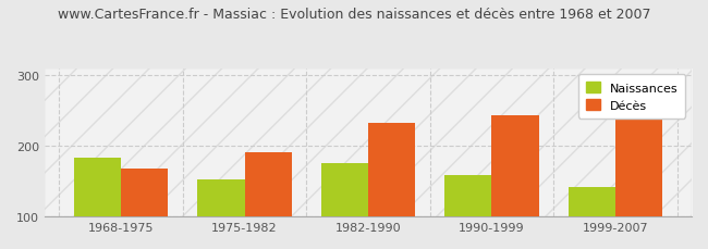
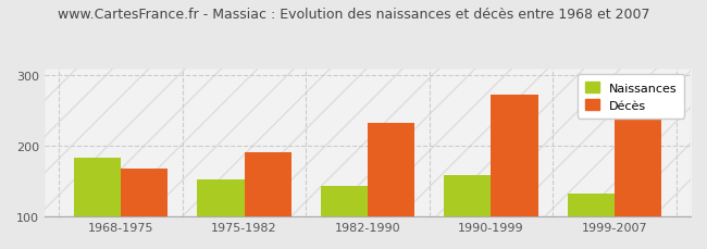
Naissances/1982-1990: 176 -> 144
Décès/1990-1999: 244 -> 272
Naissances/1999-2007: 142 -> 133
